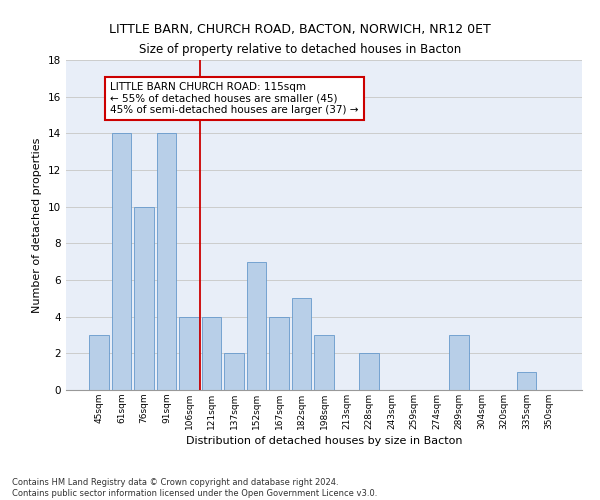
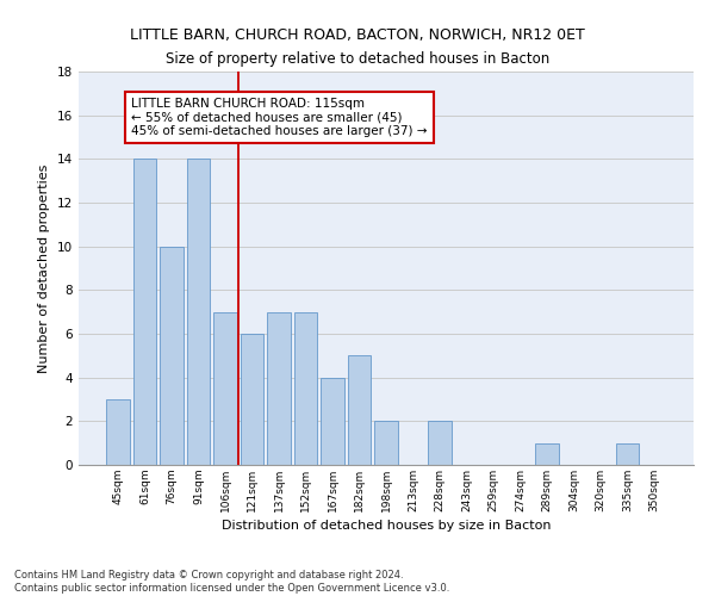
106sqm: 4 -> 7
121sqm: 4 -> 6
137sqm: 2 -> 7
198sqm: 3 -> 2
289sqm: 3 -> 1
